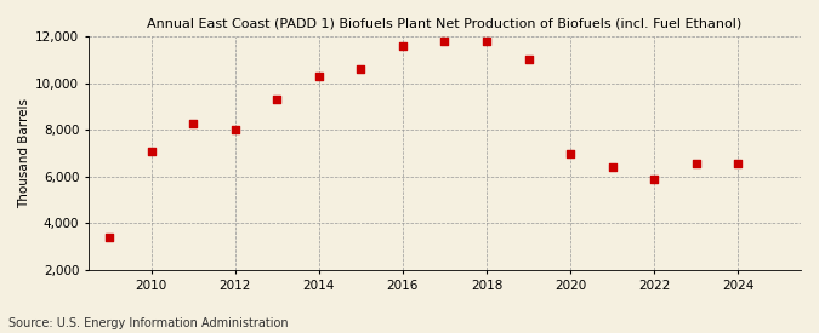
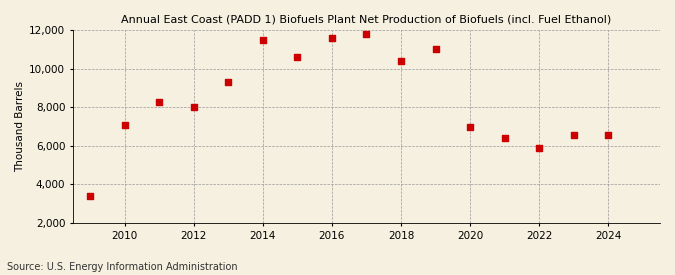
2014: 10,300 -> 11,500
2018: 11,800 -> 10,400
